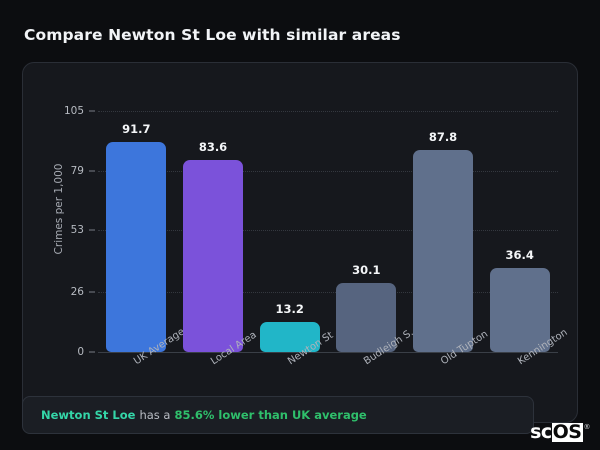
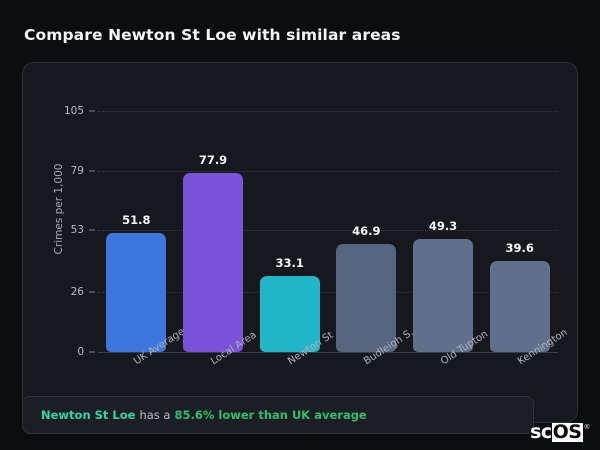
UK Average: 91.7 -> 51.8
Local Area: 83.6 -> 77.9
Newton St ...: 13.2 -> 33.1
Budleigh S...: 30.1 -> 46.9
Old Tupton: 87.8 -> 49.3
Kennington: 36.4 -> 39.6
